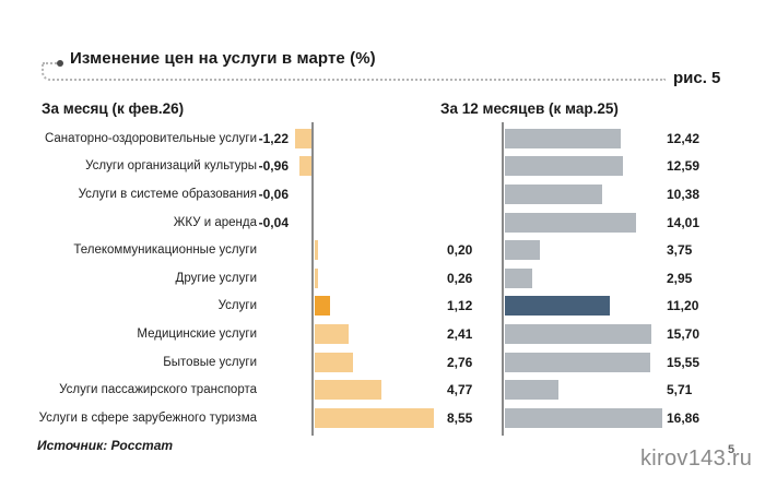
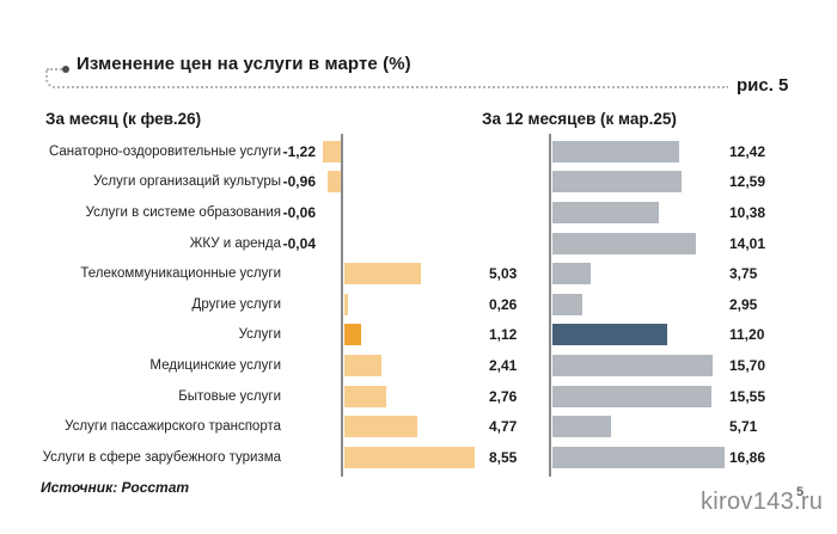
За месяц (к фев.26)/Телекоммуникационные услуги: 0,20 -> 5,03
